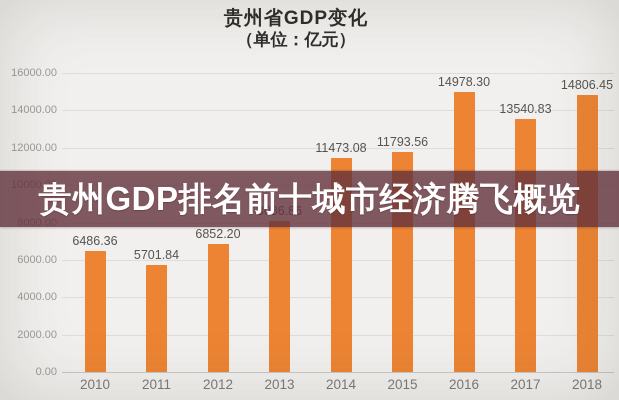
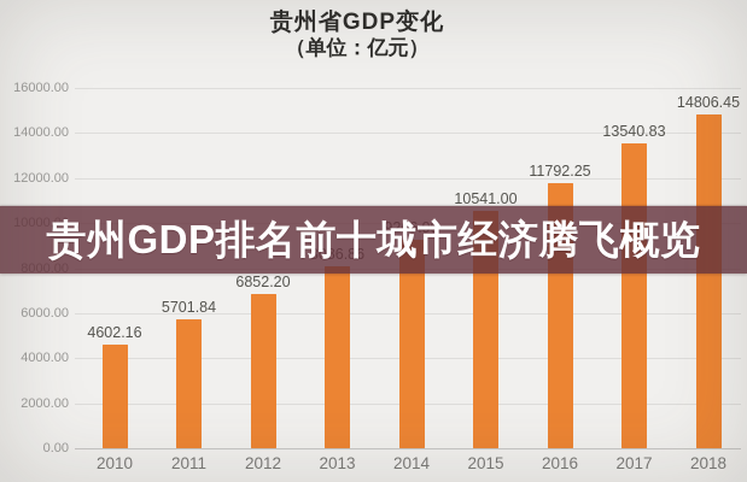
2010: 6486.36 -> 4602.16
2014: 11473.08 -> 9266.99
2015: 11793.56 -> 10541.00
2016: 14978.30 -> 11792.25
